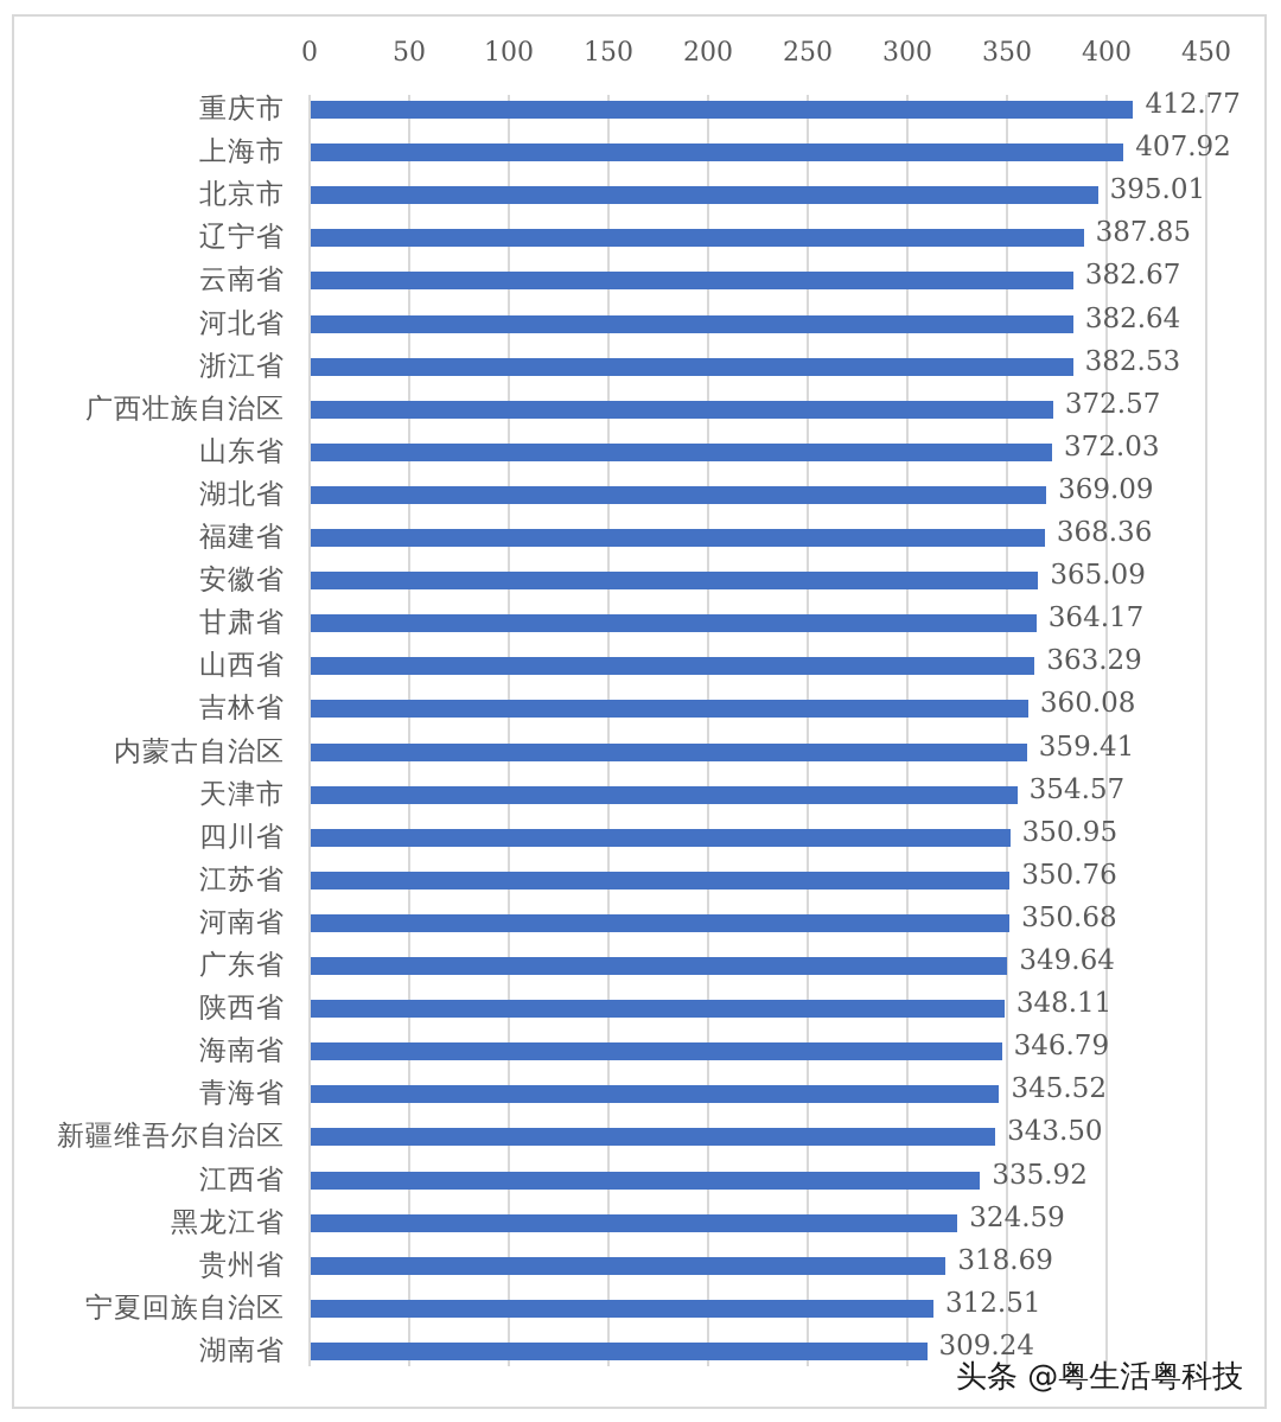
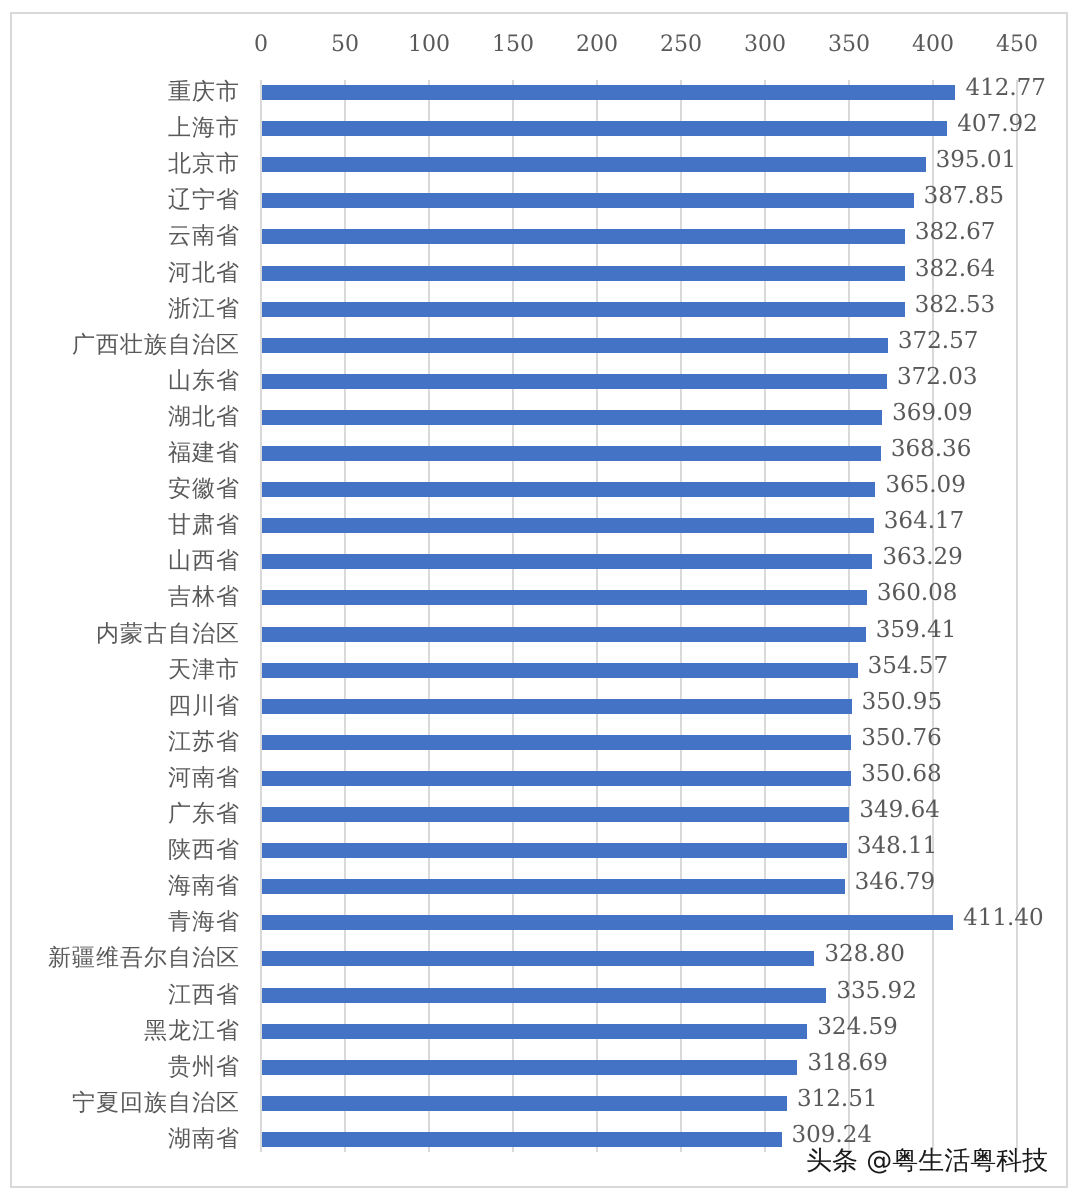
青海省: 345.52 -> 411.40
新疆维吾尔自治区: 343.50 -> 328.80
